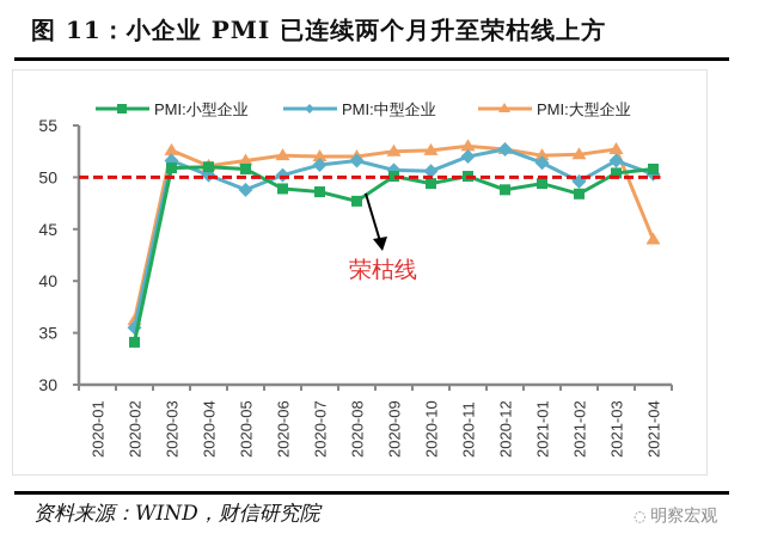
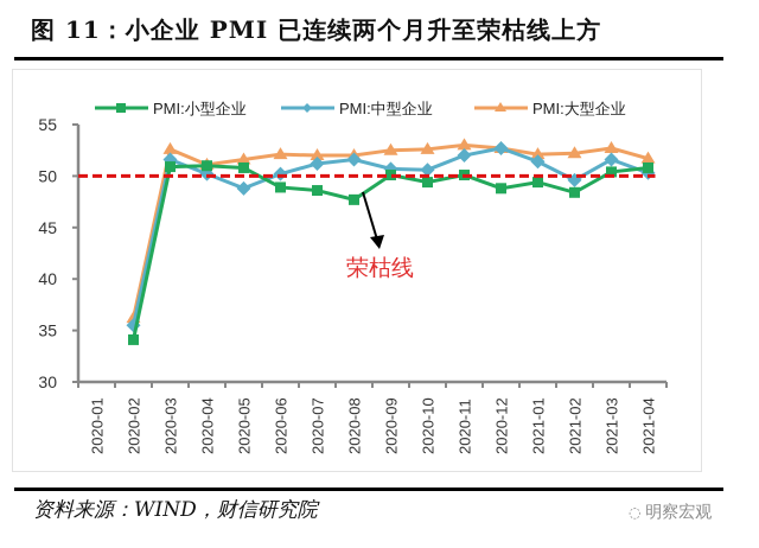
PMI:大型企业/2021-04: 44 -> 52
